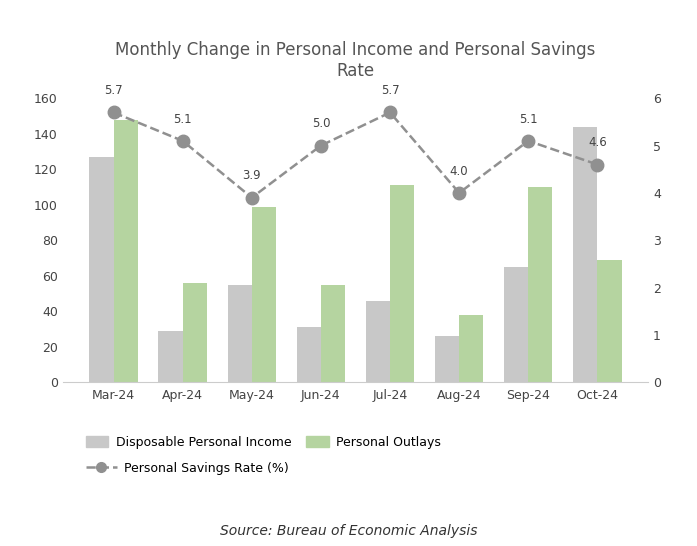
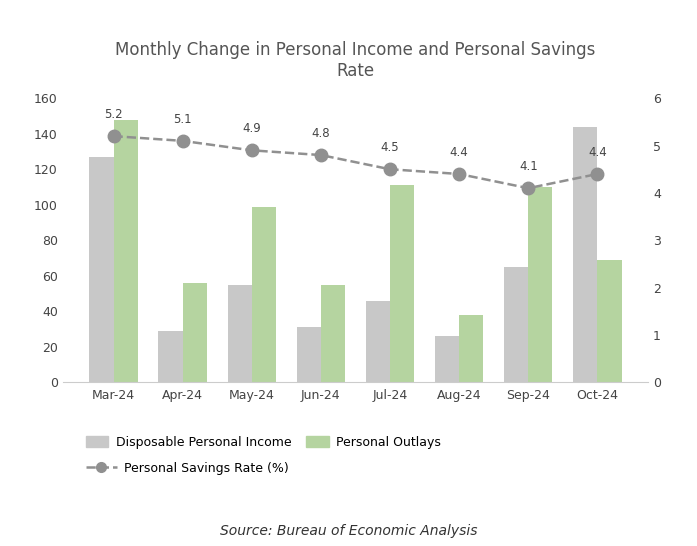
Personal Savings Rate (%)/Mar-24: 5.7 -> 5.2
Personal Savings Rate (%)/May-24: 3.9 -> 4.9
Personal Savings Rate (%)/Jun-24: 5.0 -> 4.8
Personal Savings Rate (%)/Jul-24: 5.7 -> 4.5
Personal Savings Rate (%)/Aug-24: 4.0 -> 4.4
Personal Savings Rate (%)/Sep-24: 5.1 -> 4.1
Personal Savings Rate (%)/Oct-24: 4.6 -> 4.4
